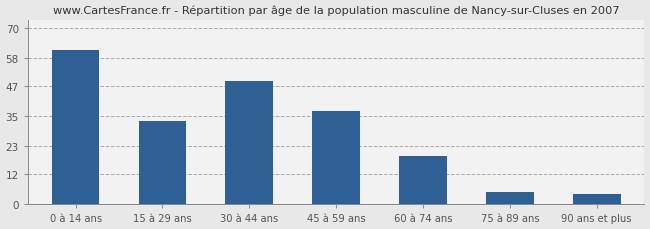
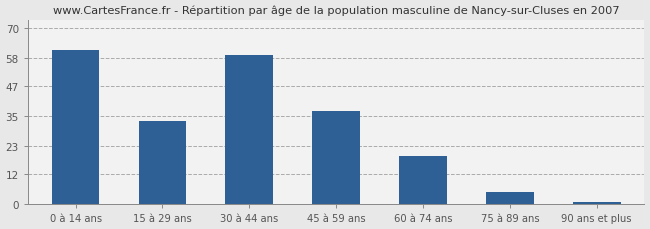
30 à 44 ans: 49 -> 59
90 ans et plus: 4 -> 1
